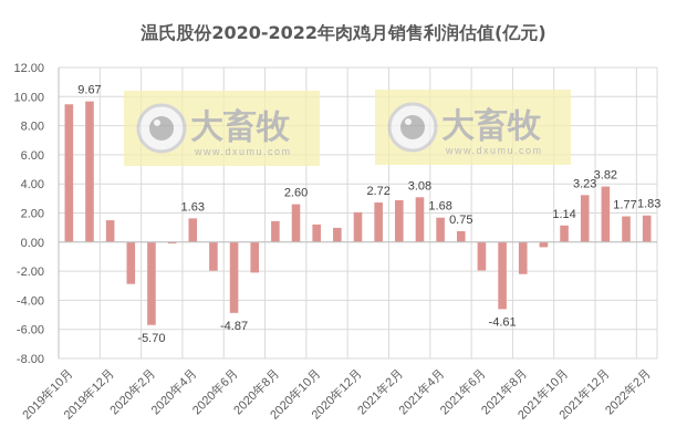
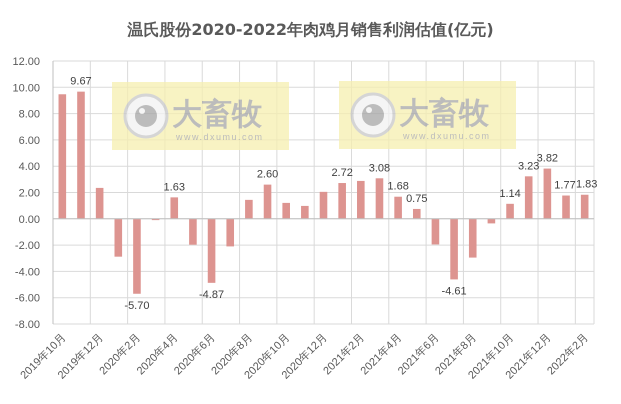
2019年12月: 1.5 -> 2.4
2021年8月: -2.2 -> -3.0
